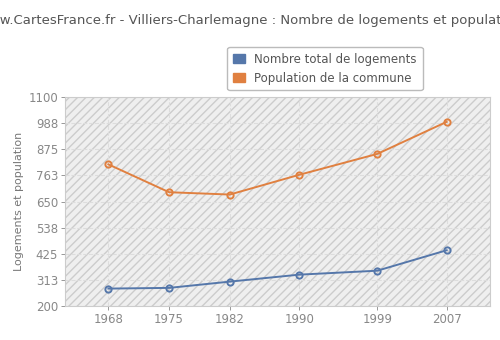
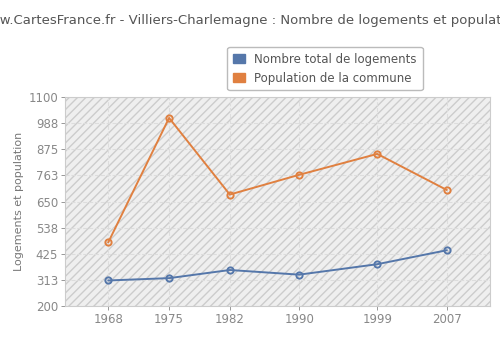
Nombre total de logements/1968: 275 -> 310
Population de la commune/1968: 810 -> 475
Nombre total de logements/1975: 278 -> 320
Population de la commune/1975: 690 -> 1010
Nombre total de logements/1982: 305 -> 355
Nombre total de logements/1999: 352 -> 380
Population de la commune/2007: 993 -> 700
